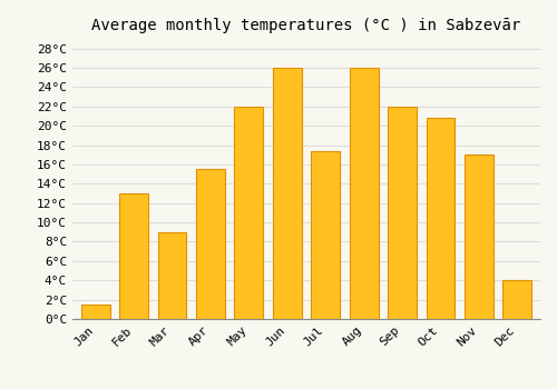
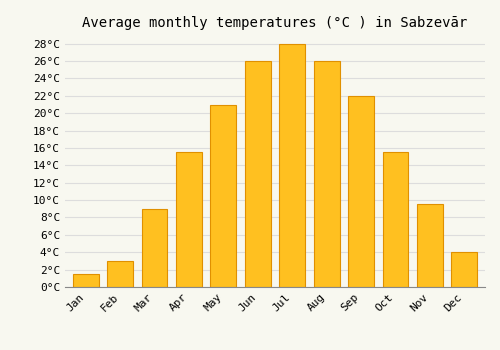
Feb: 13.0°C -> 3.0°C
May: 22.0°C -> 21.0°C
Jul: 17.4°C -> 28.0°C
Oct: 20.8°C -> 15.5°C
Nov: 17.0°C -> 9.5°C
